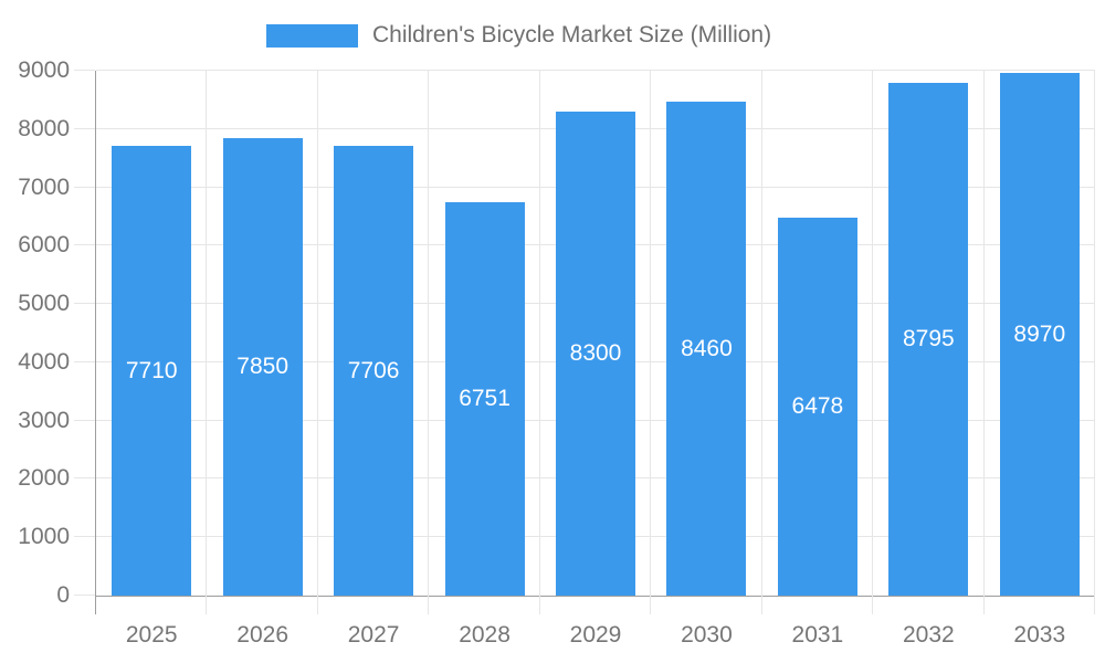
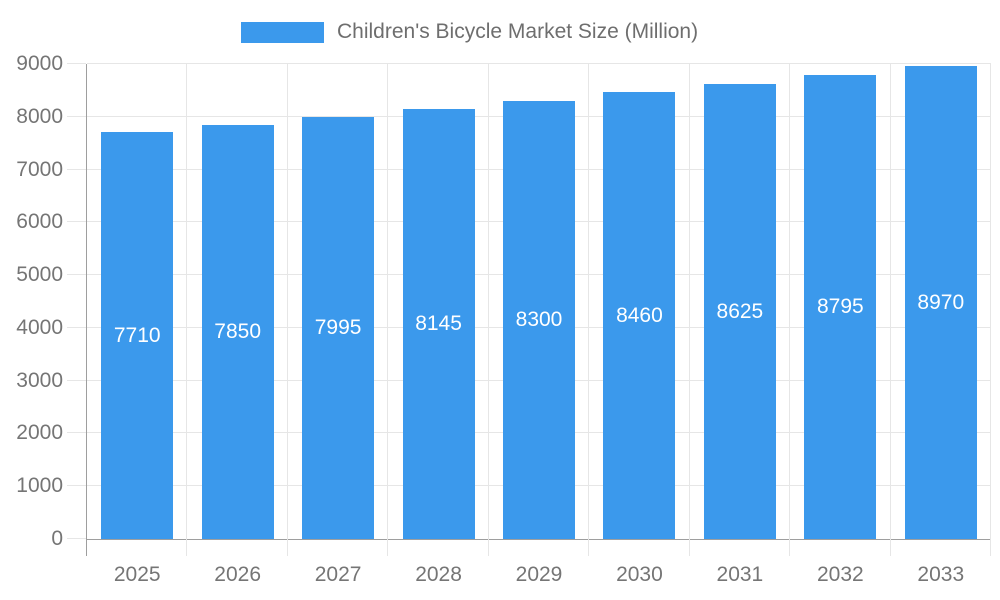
2027: 7706 -> 7995
2028: 6751 -> 8145
2031: 6478 -> 8625
